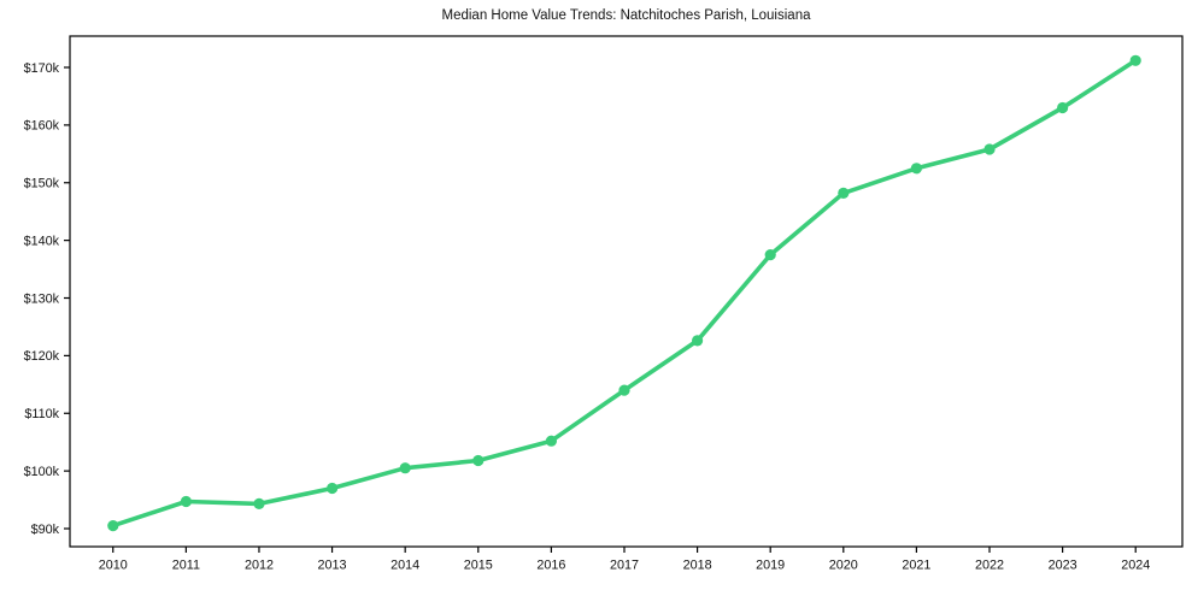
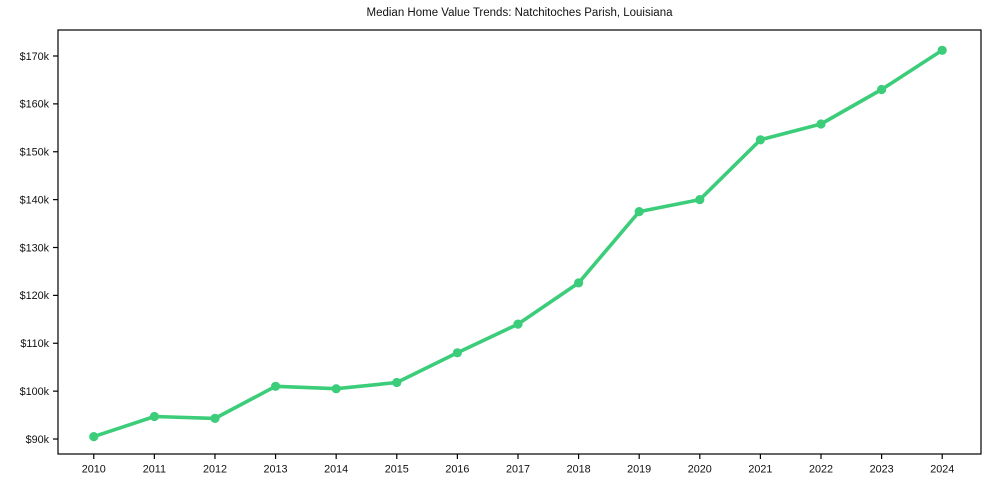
2013: $97k -> $101k
2016: $105k -> $108k
2020: $148k -> $140k
